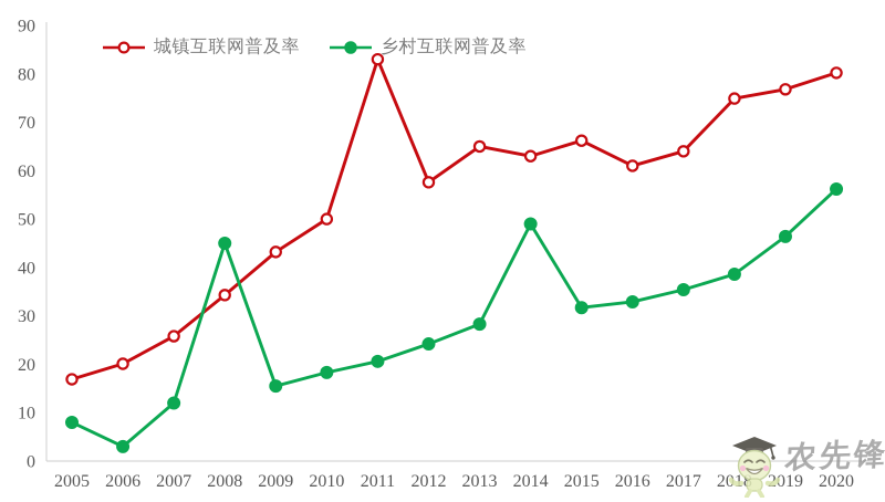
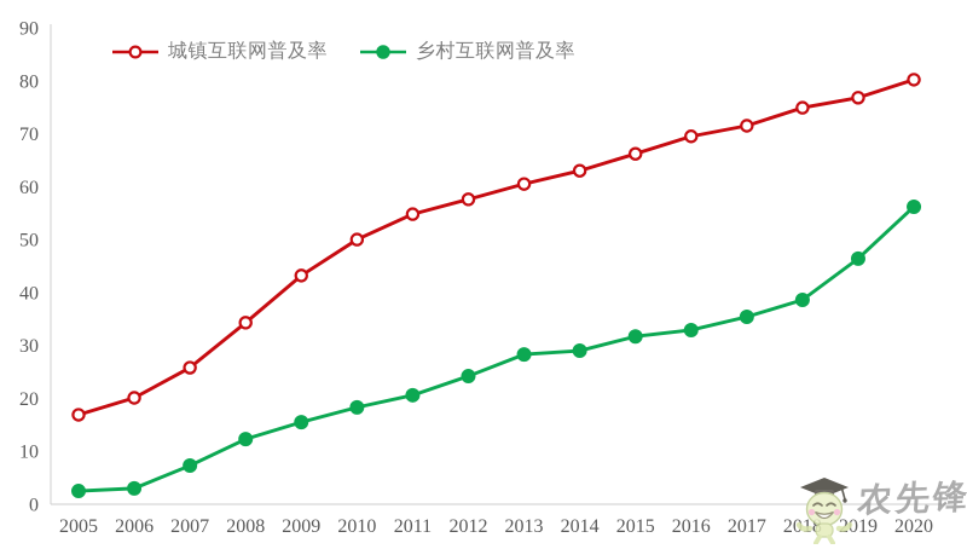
乡村互联网普及率/2005: 8 -> 2
乡村互联网普及率/2007: 12 -> 7
乡村互联网普及率/2008: 45 -> 12
城镇互联网普及率/2011: 83 -> 55
城镇互联网普及率/2013: 65 -> 60
乡村互联网普及率/2014: 49 -> 29
城镇互联网普及率/2016: 61 -> 70
城镇互联网普及率/2017: 64 -> 72
